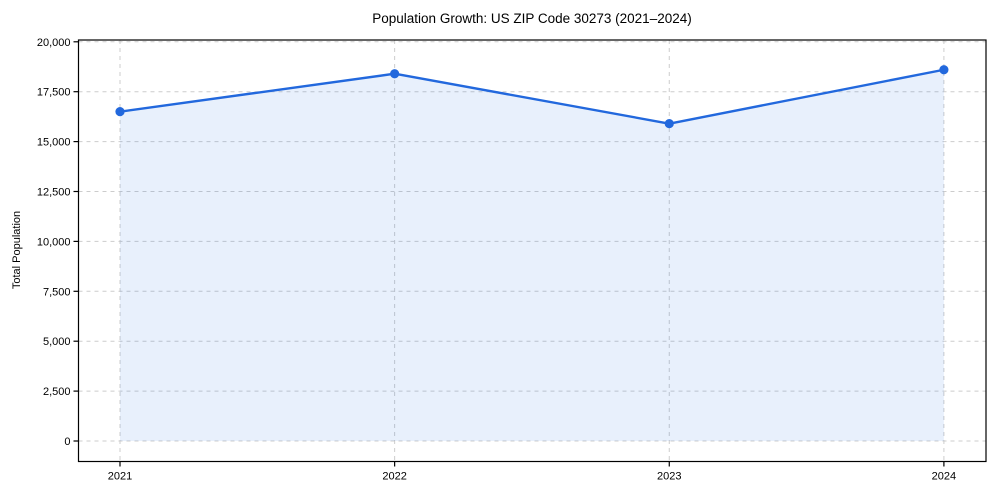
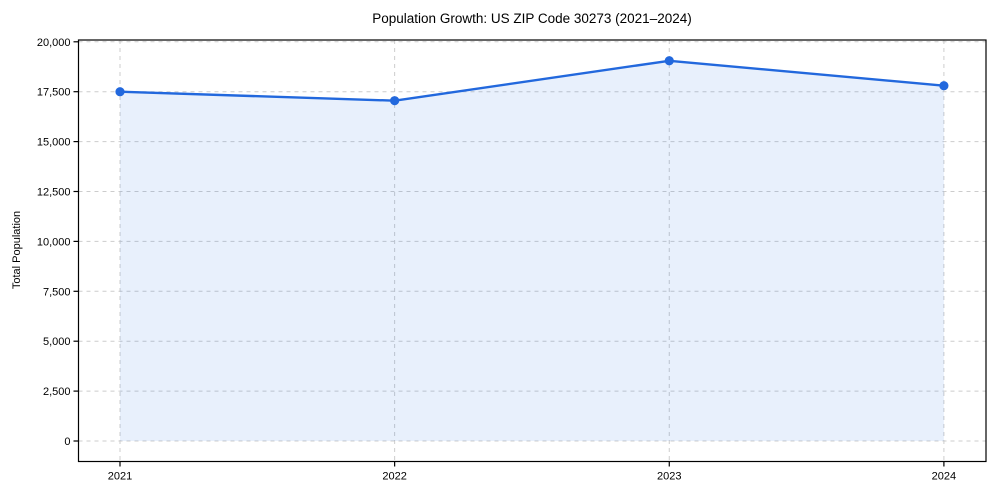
2021: 16500 -> 17500
2022: 18400 -> 17000
2023: 15900 -> 19000
2024: 18600 -> 17800
